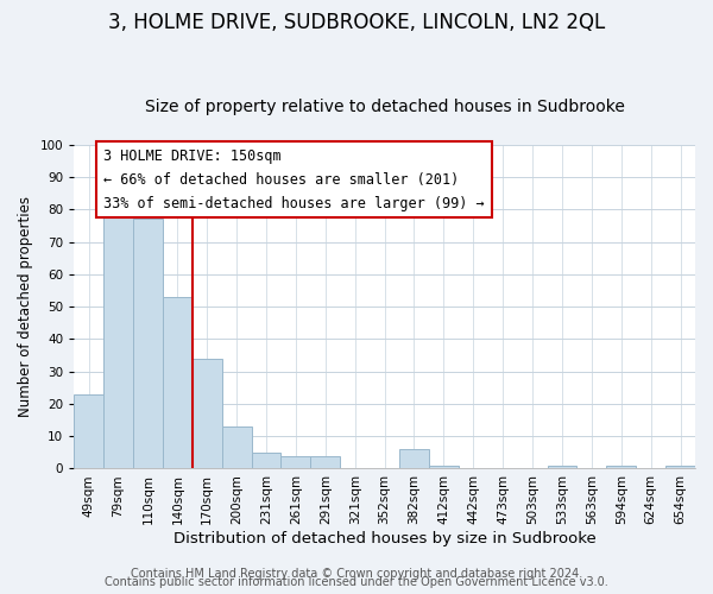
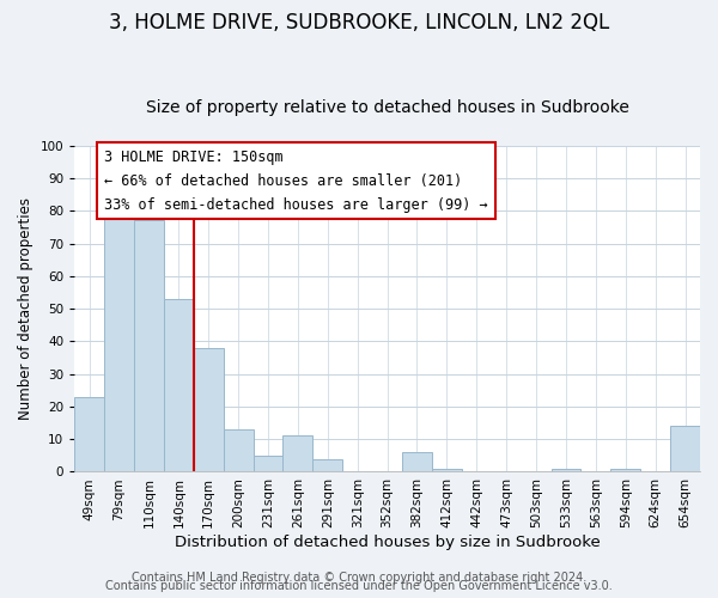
170sqm: 34 -> 38
261sqm: 4 -> 11
654sqm: 1 -> 14
